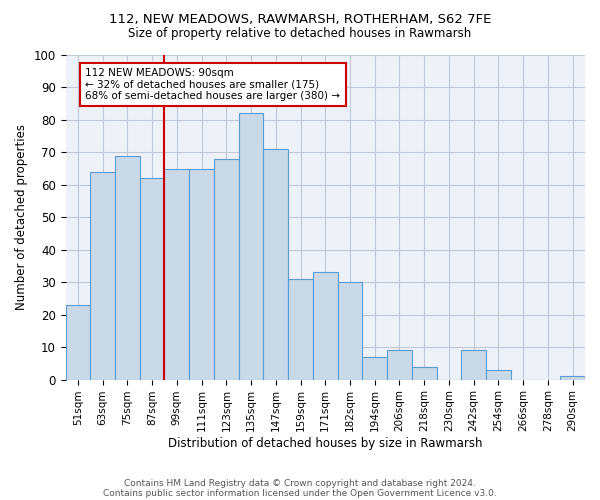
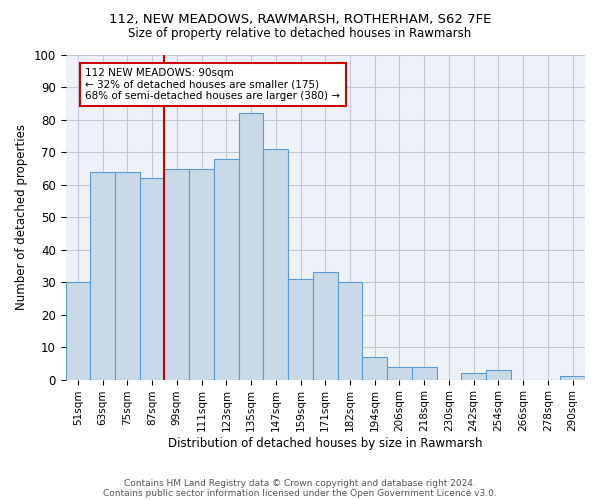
51sqm: 23 -> 30
75sqm: 69 -> 64
206sqm: 9 -> 4
242sqm: 9 -> 2
